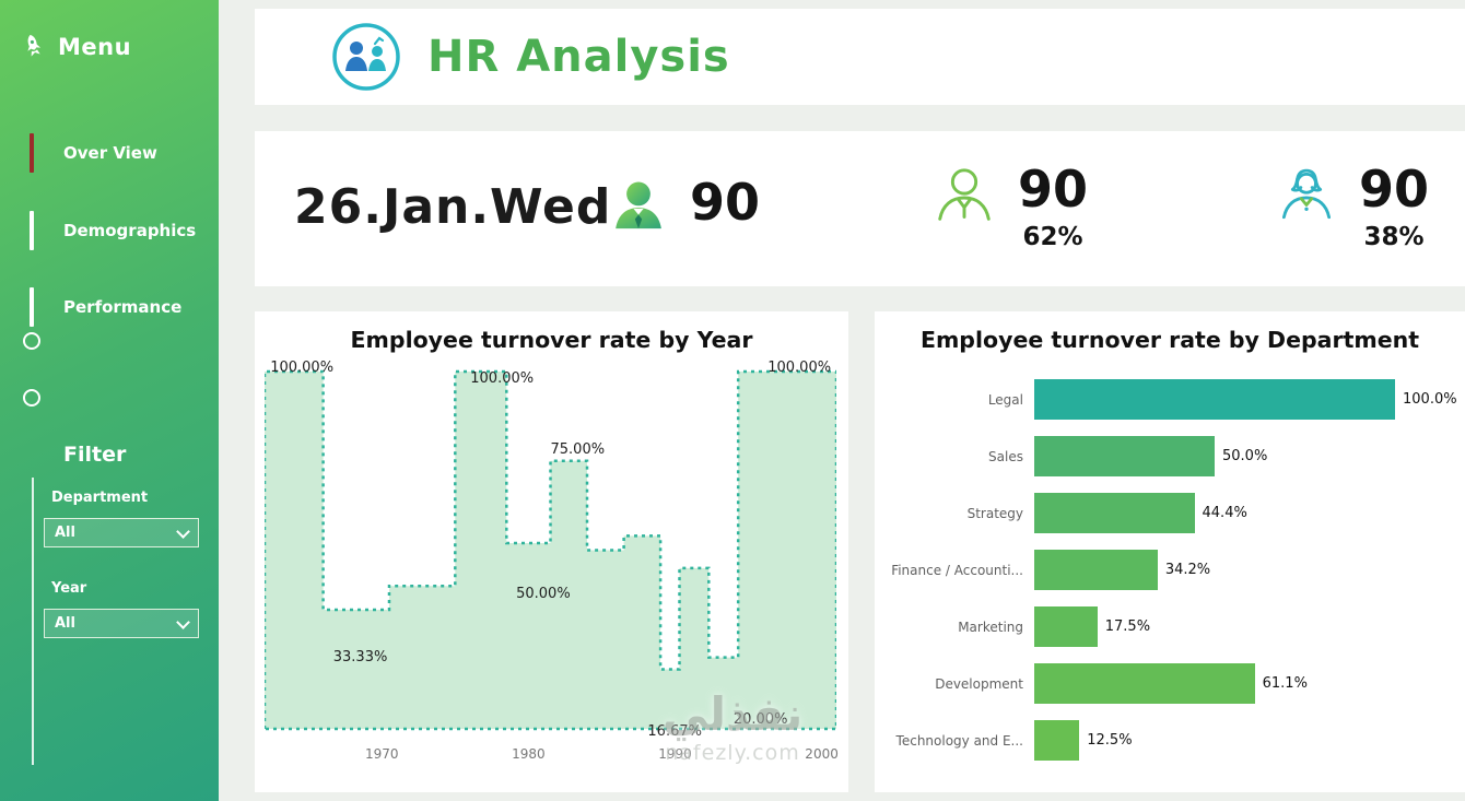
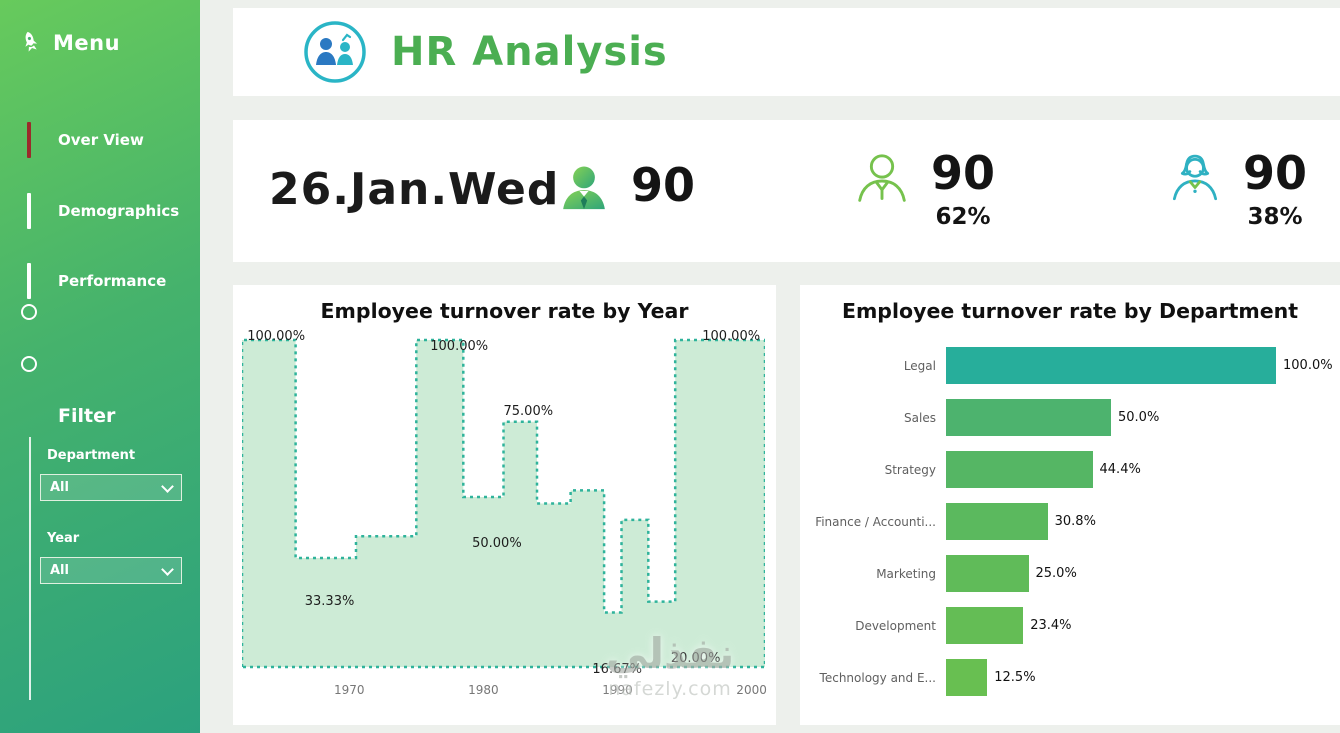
Employee turnover rate by Department/Finance / Accounti...: 34.2% -> 30.8%
Employee turnover rate by Department/Marketing: 17.5% -> 25.0%
Employee turnover rate by Department/Development: 61.1% -> 23.4%
